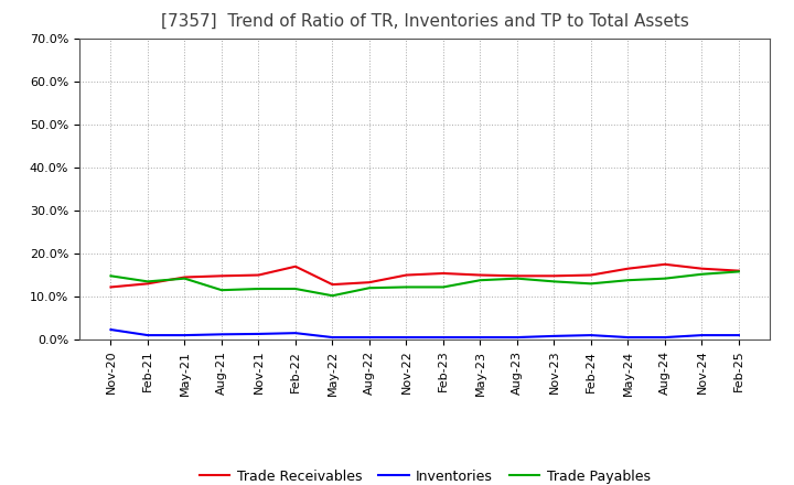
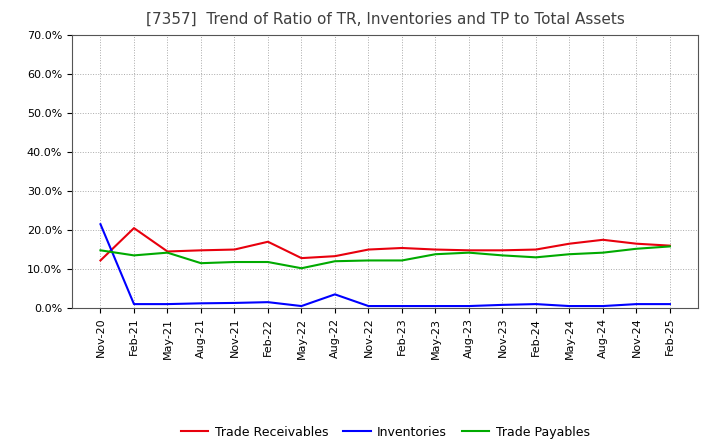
Inventories/Nov-20: 2.3% -> 21.5%
Trade Receivables/Feb-21: 13.0% -> 20.5%
Inventories/Aug-22: 0.5% -> 3.5%
